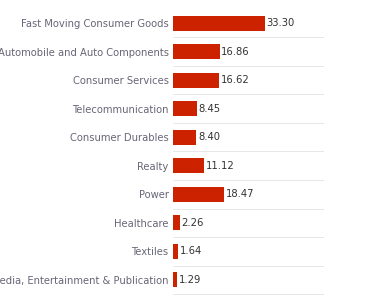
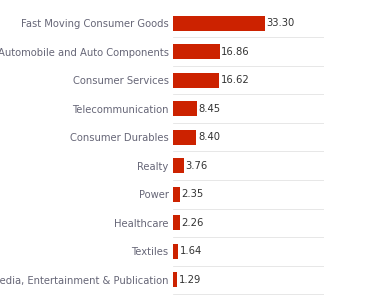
Realty: 11.12 -> 3.76
Power: 18.47 -> 2.35
